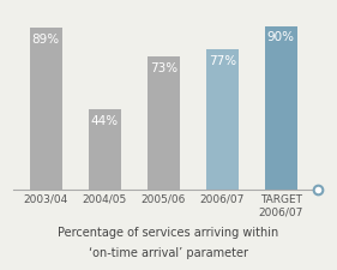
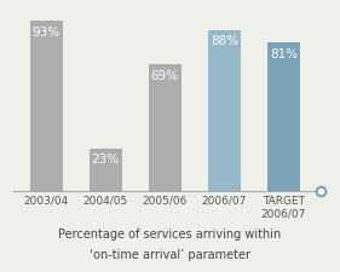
2003/04: 89% -> 93%
2004/05: 44% -> 23%
2005/06: 73% -> 69%
2006/07: 77% -> 88%
TARGET 2006/07: 90% -> 81%
